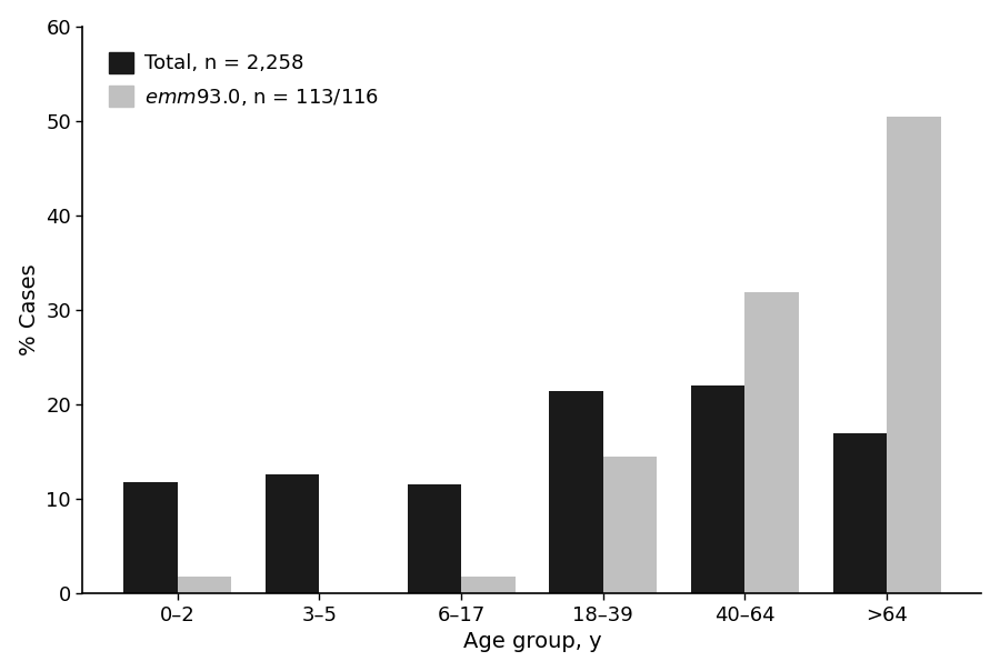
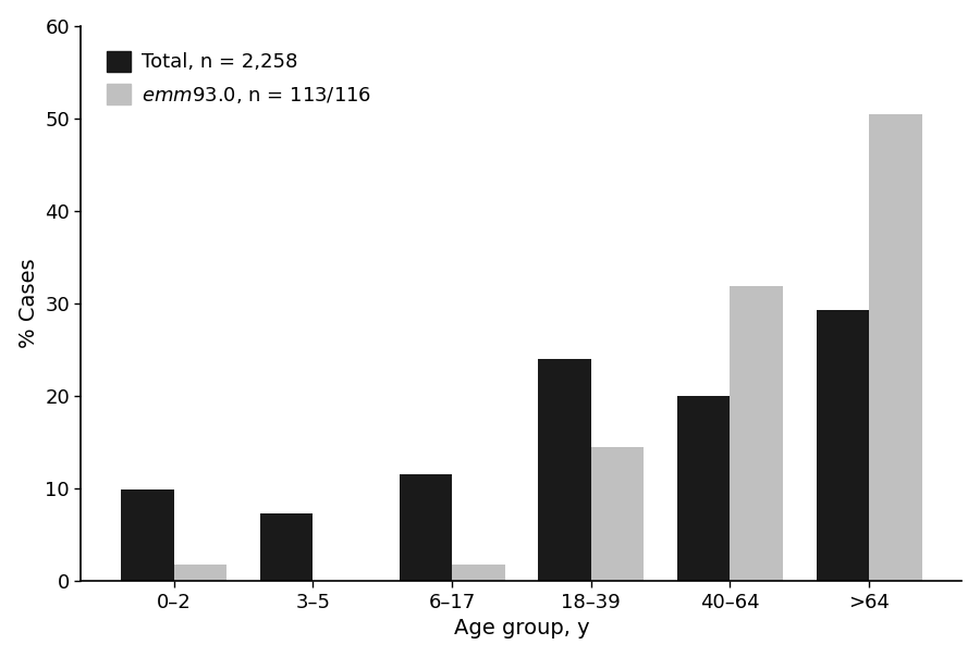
Total, n = 2,258/0–2: 11.8 -> 9.9
Total, n = 2,258/3–5: 12.6 -> 7.3
Total, n = 2,258/18–39: 21.4 -> 24.0
Total, n = 2,258/40–64: 22.0 -> 20.0
Total, n = 2,258/>64: 17.0 -> 29.3
